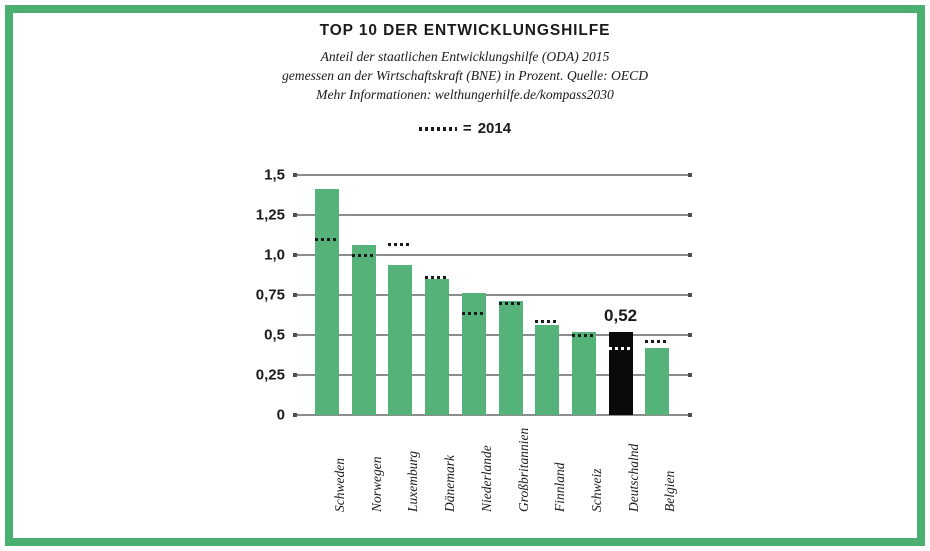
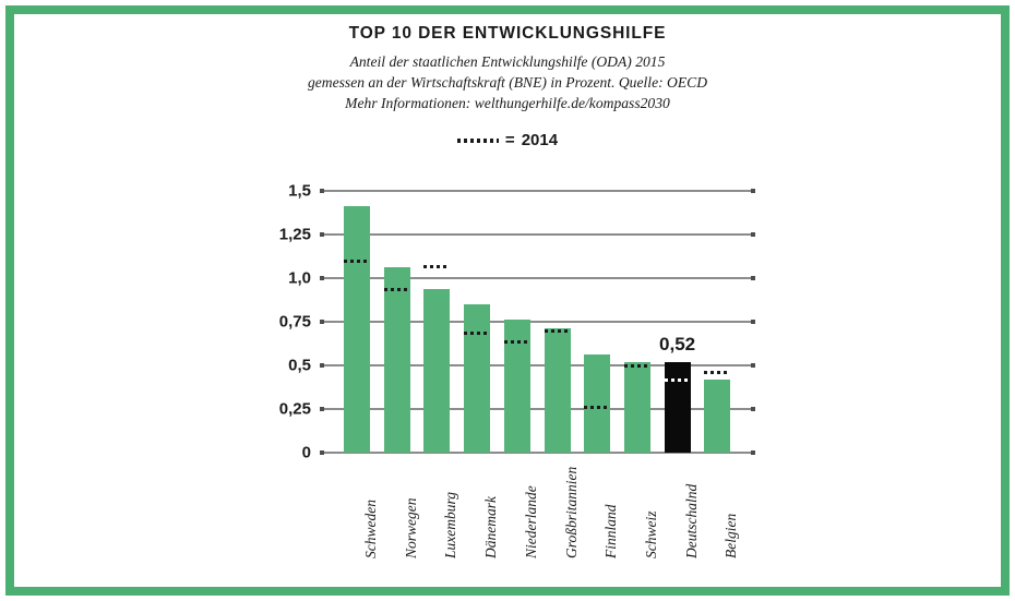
2014/Norwegen: 1,00 -> 0,94
2014/Dänemark: 0,86 -> 0,69
2014/Finnland: 0,59 -> 0,26
